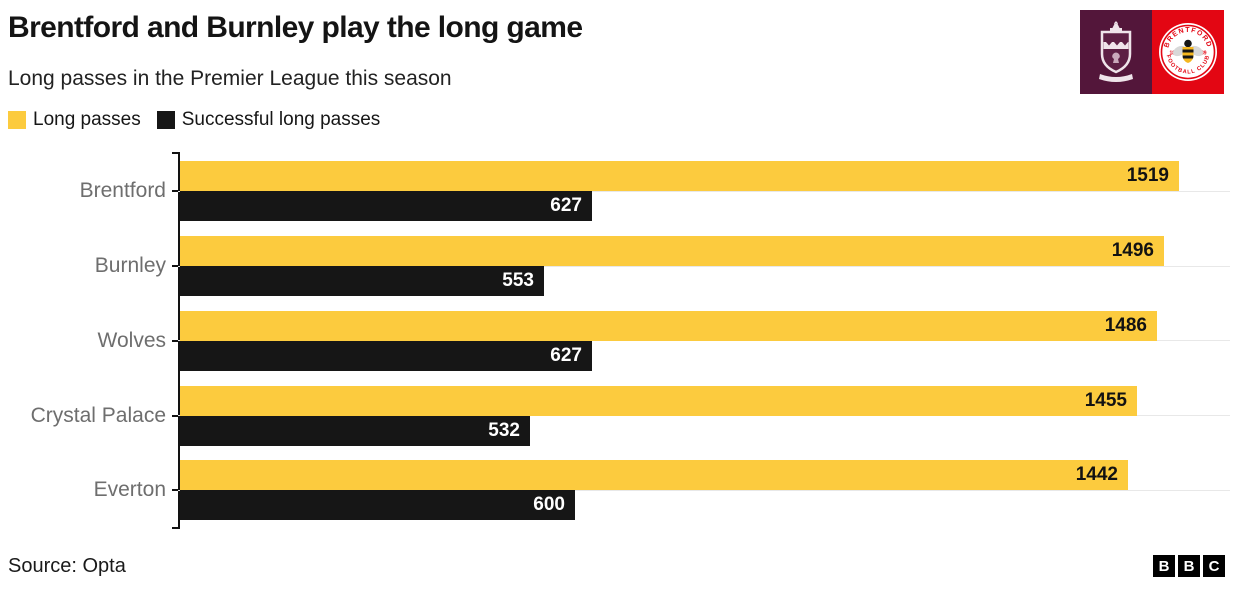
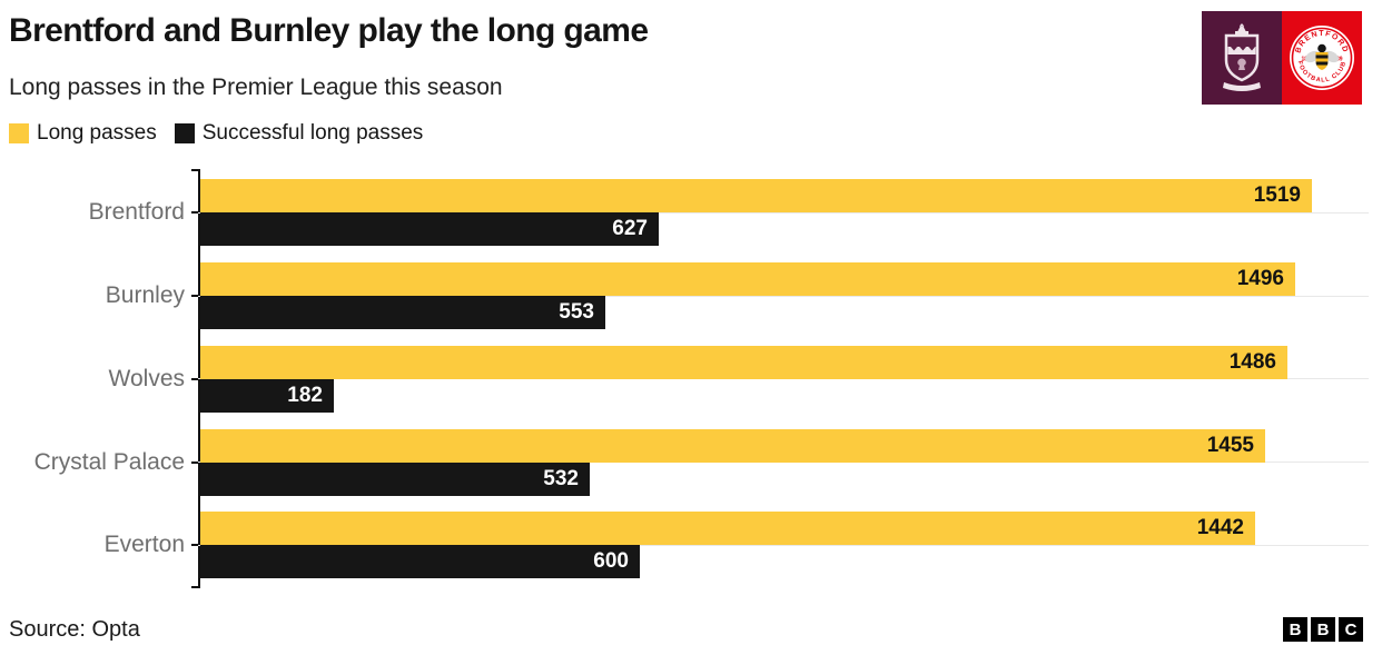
Successful long passes/Wolves: 627 -> 182
